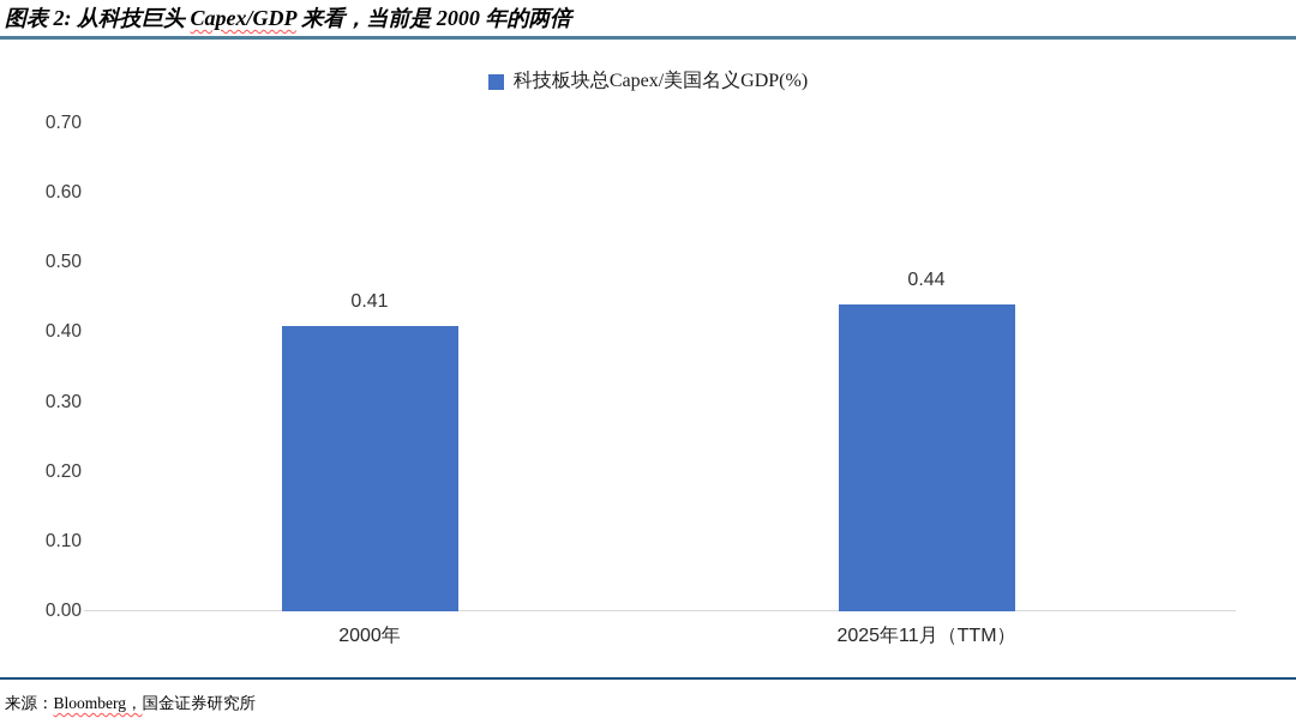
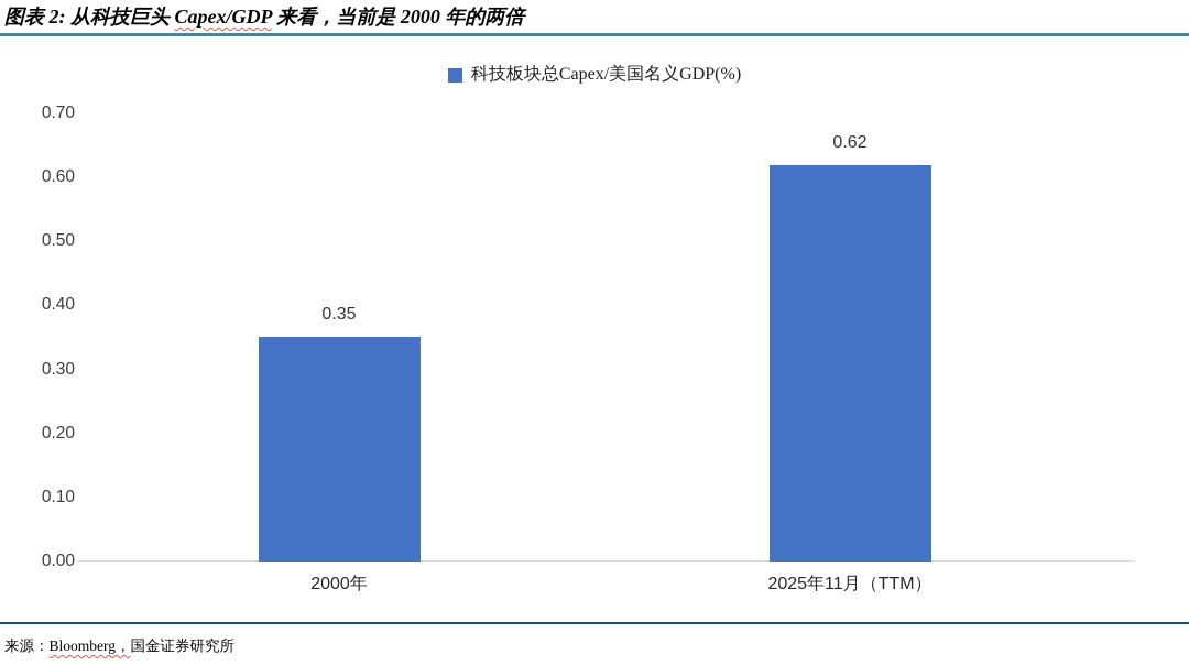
2000年: 0.41 -> 0.35
2025年11月（TTM）: 0.44 -> 0.62
